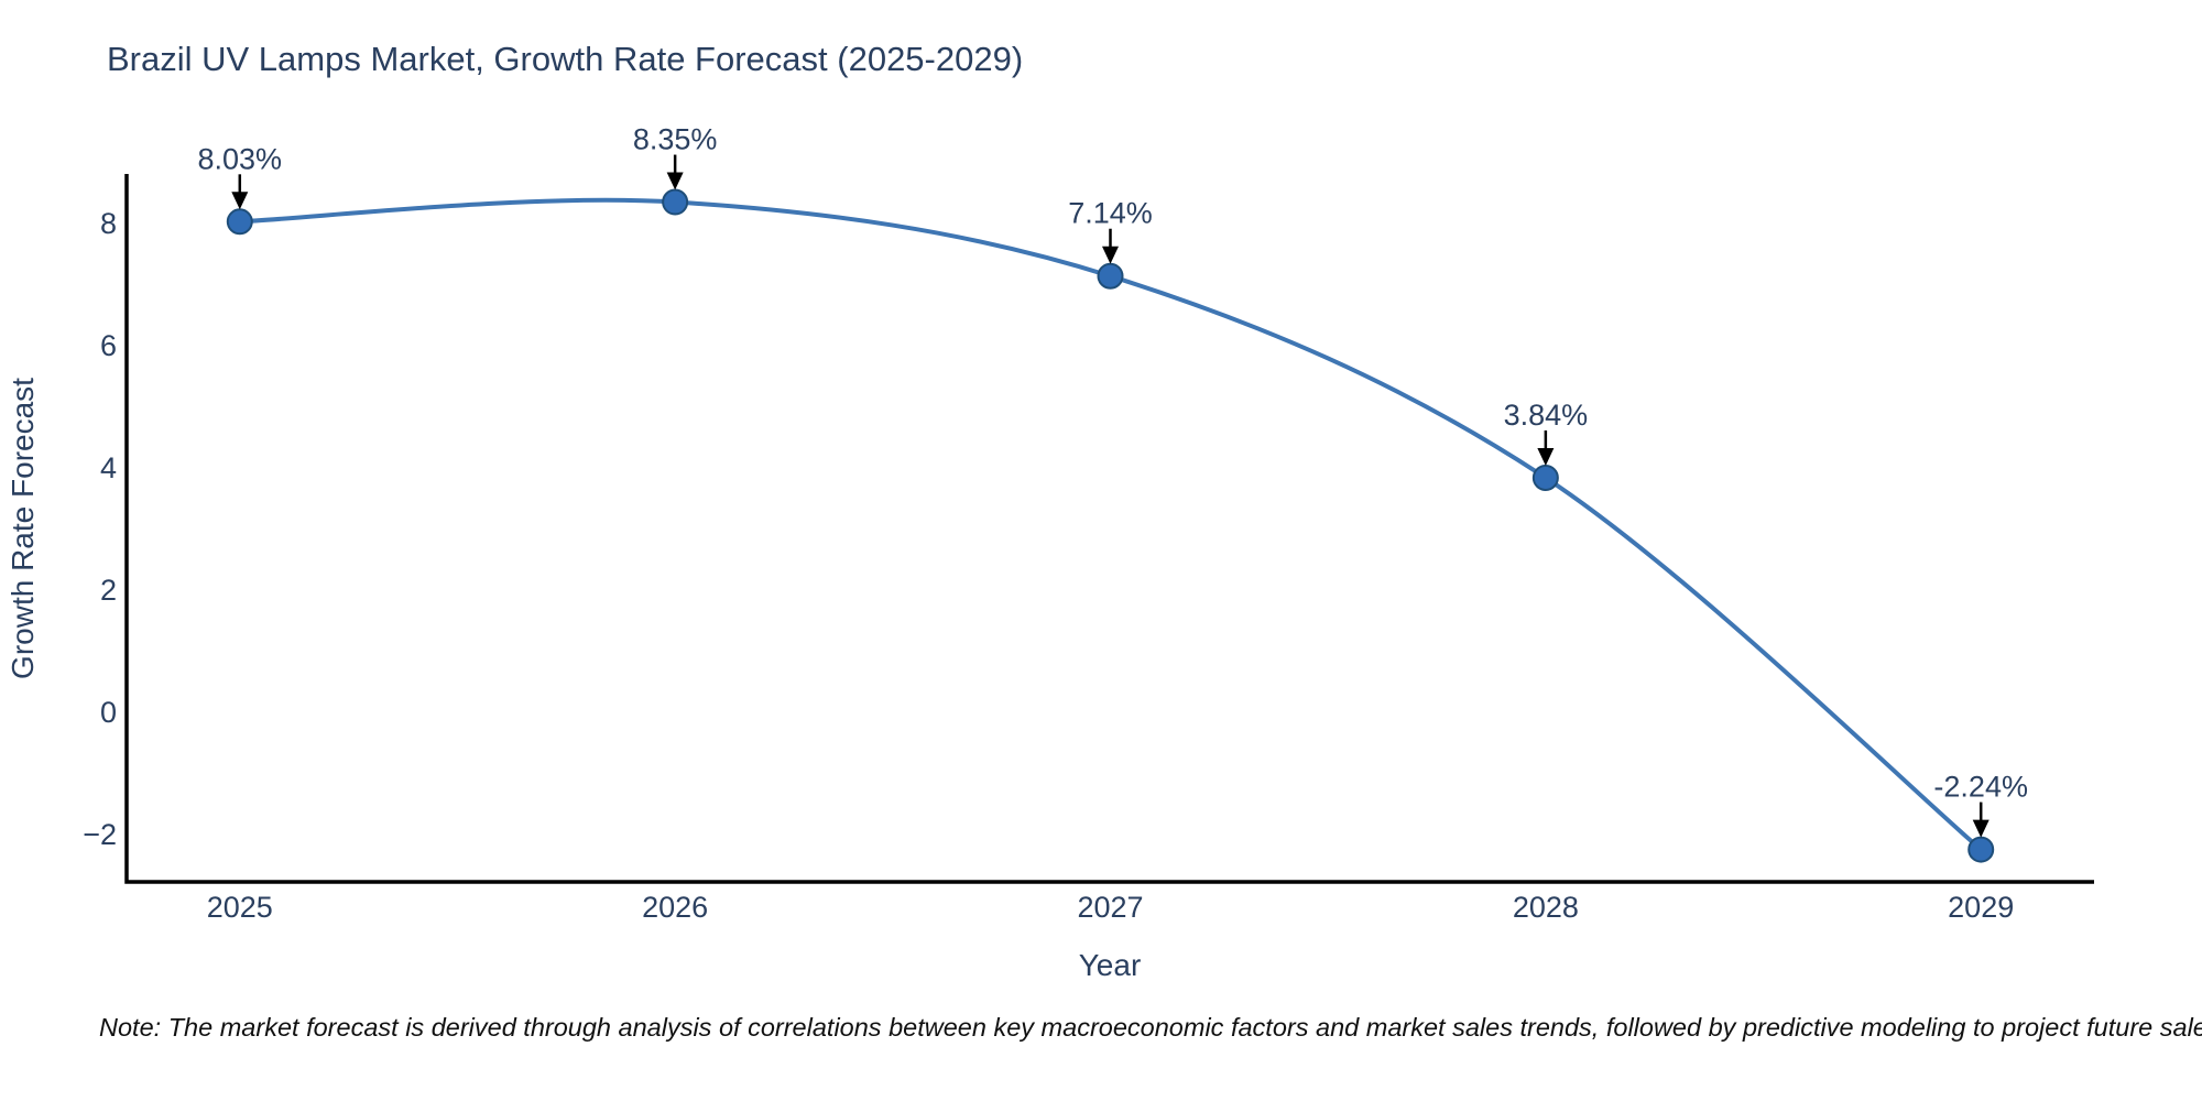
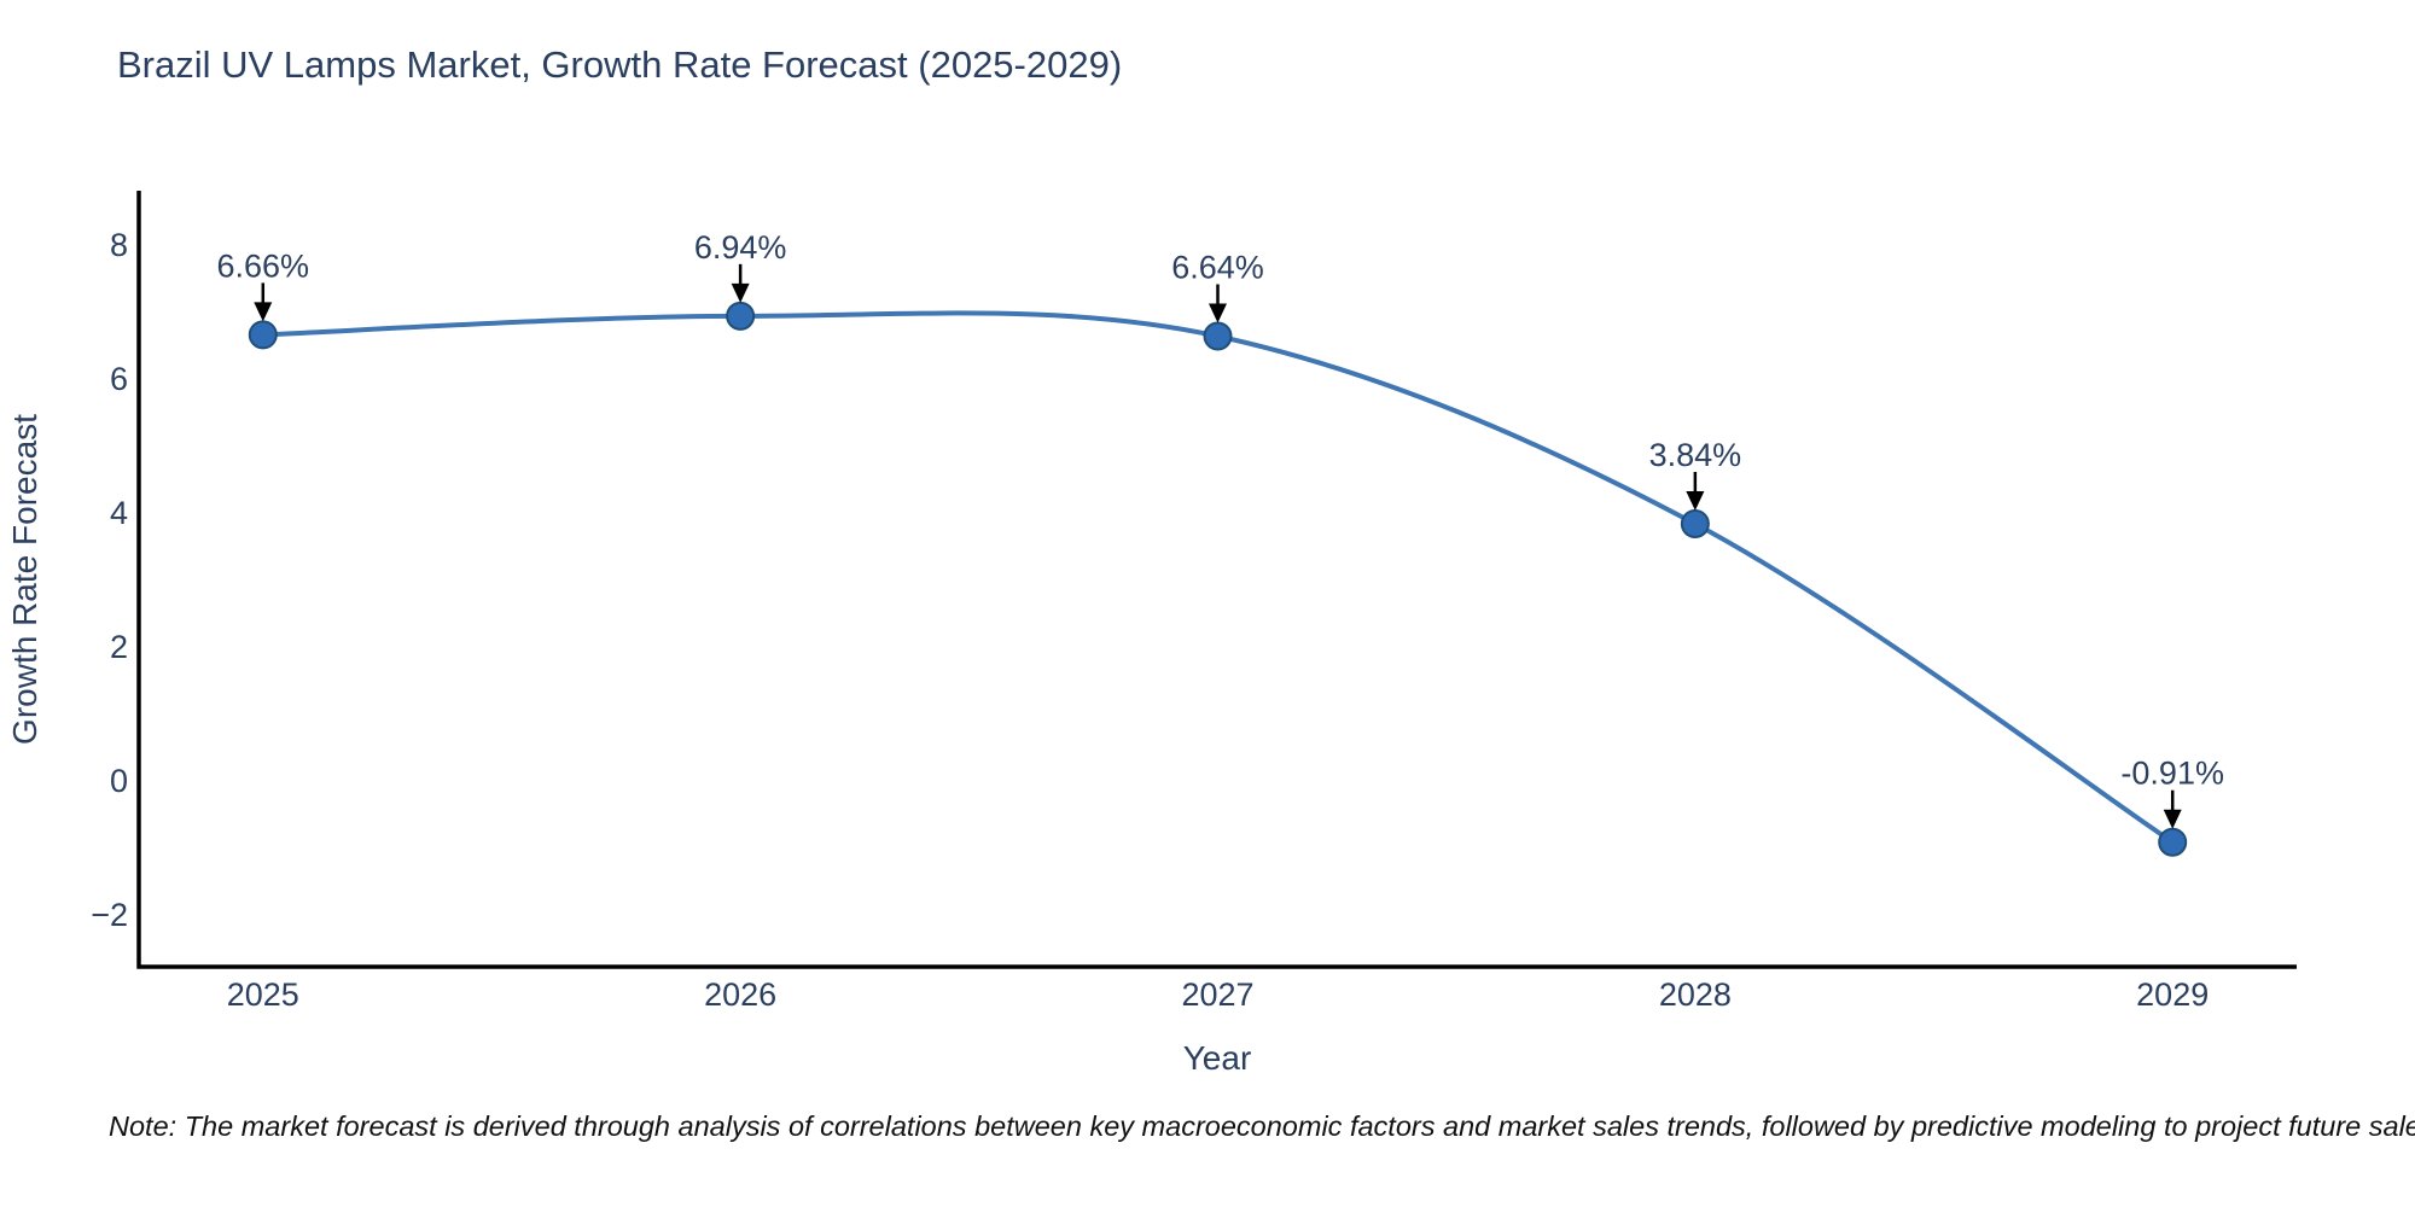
2025: 8.03% -> 6.66%
2026: 8.35% -> 6.94%
2027: 7.14% -> 6.64%
2029: -2.24% -> -0.91%
